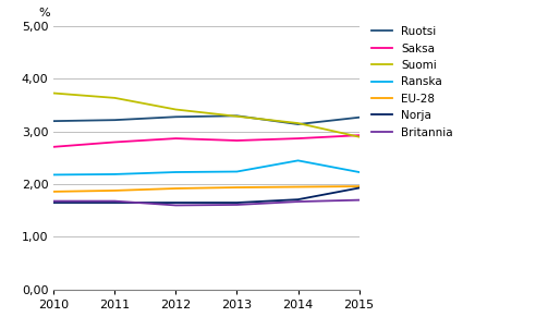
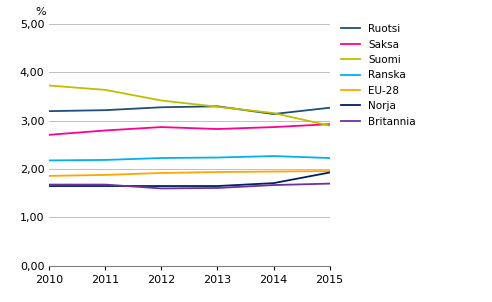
Ranska/2014: 2,45 -> 2,27
